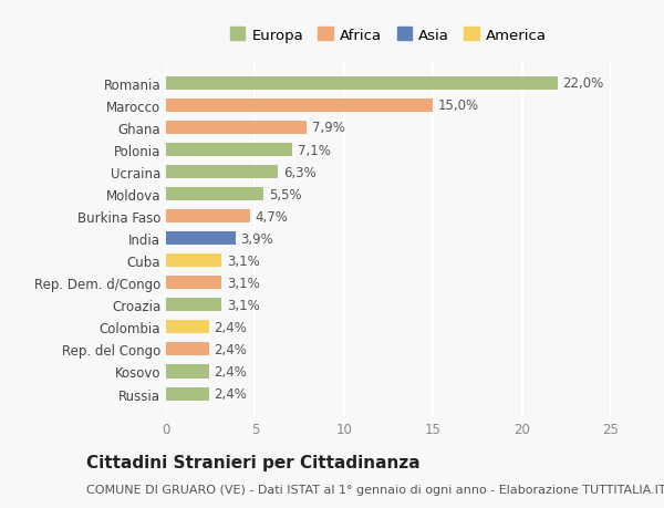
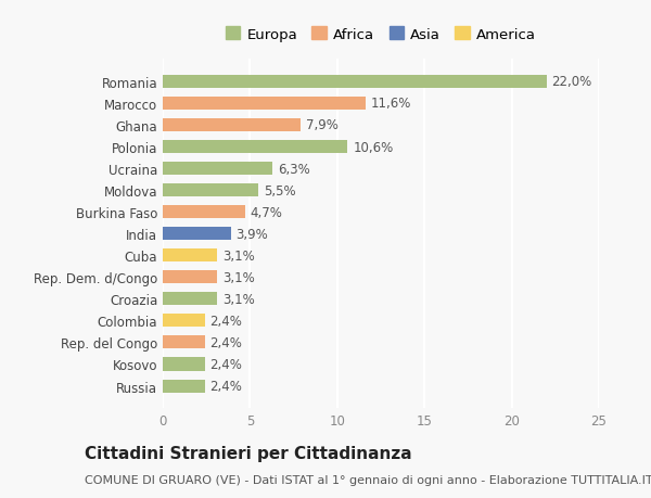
Marocco: 15,0% -> 11,6%
Polonia: 7,1% -> 10,6%
